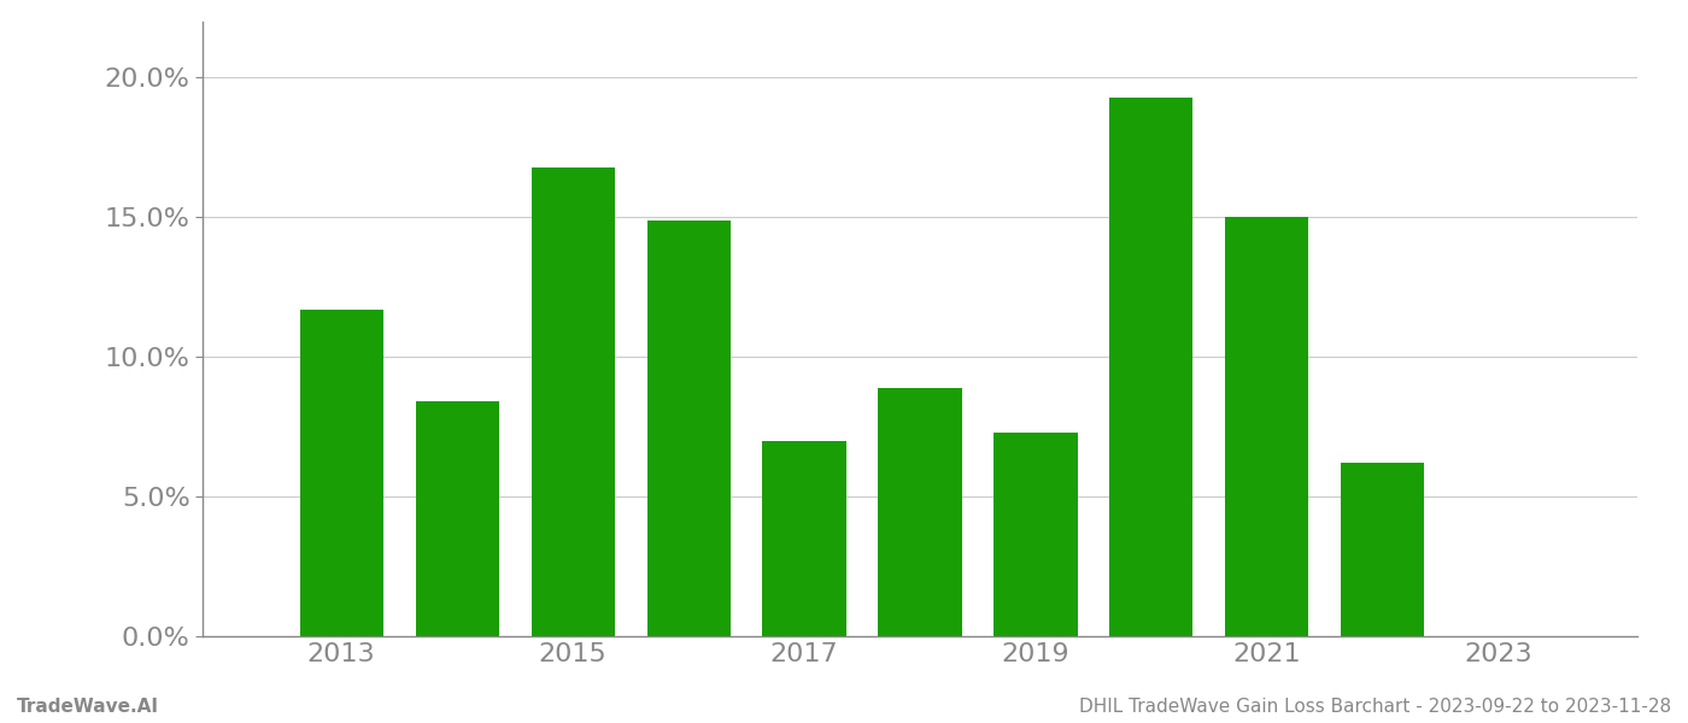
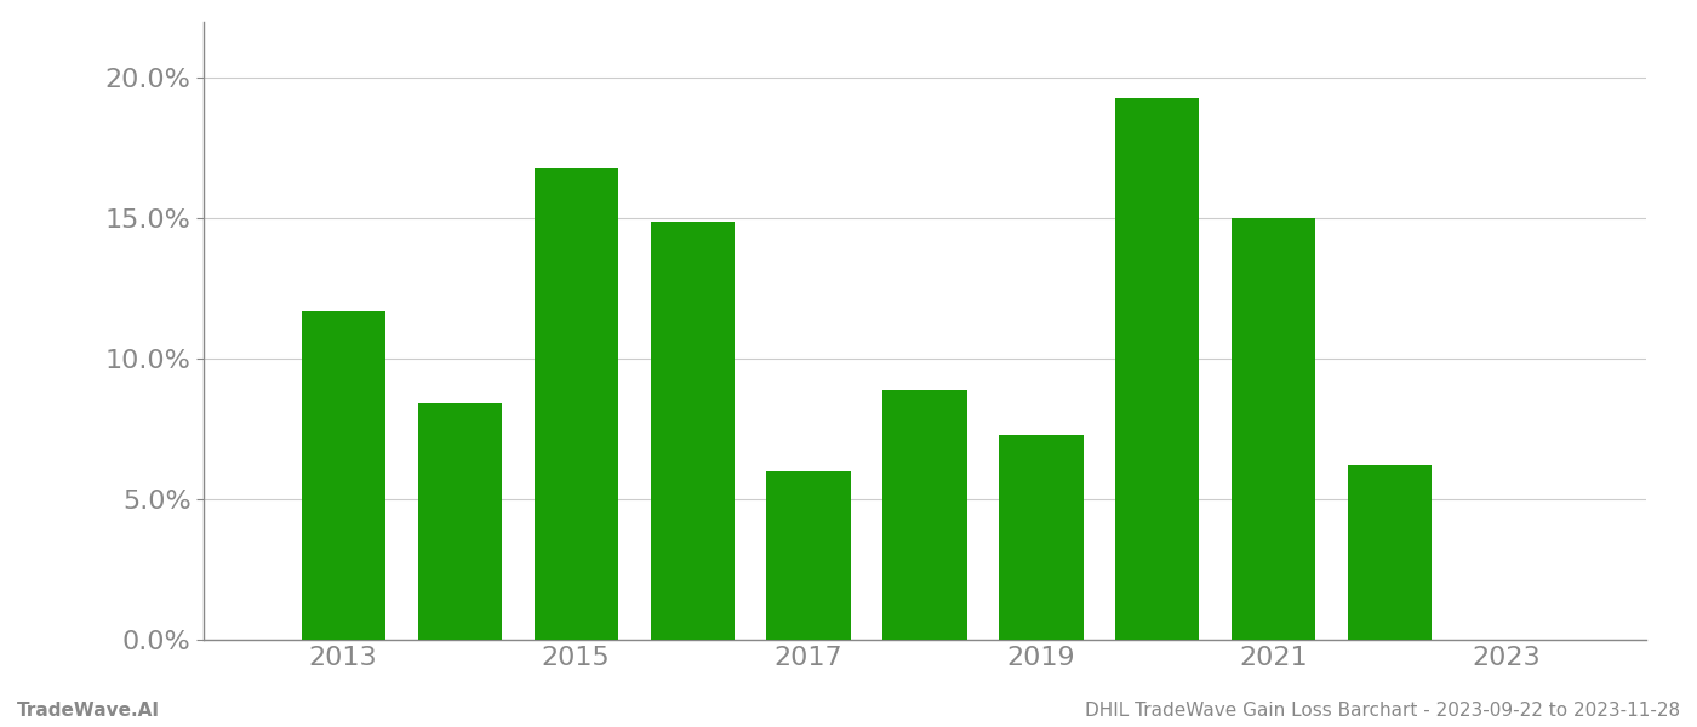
2017: 7.0% -> 6.0%
